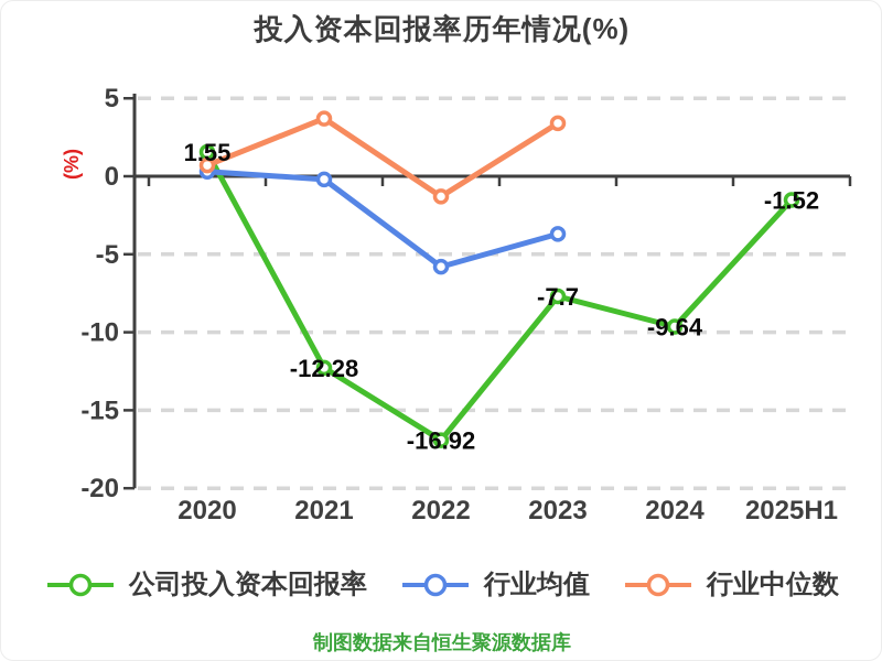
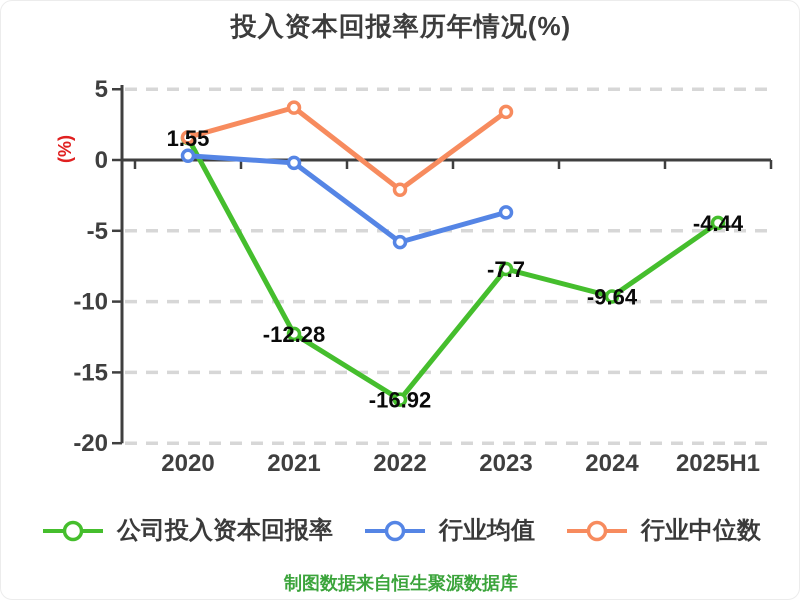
行业中位数/2020: 0.7 -> 1.6
行业中位数/2022: -1.3 -> -2.1
公司投入资本回报率/2025H1: -1.52 -> -4.44
